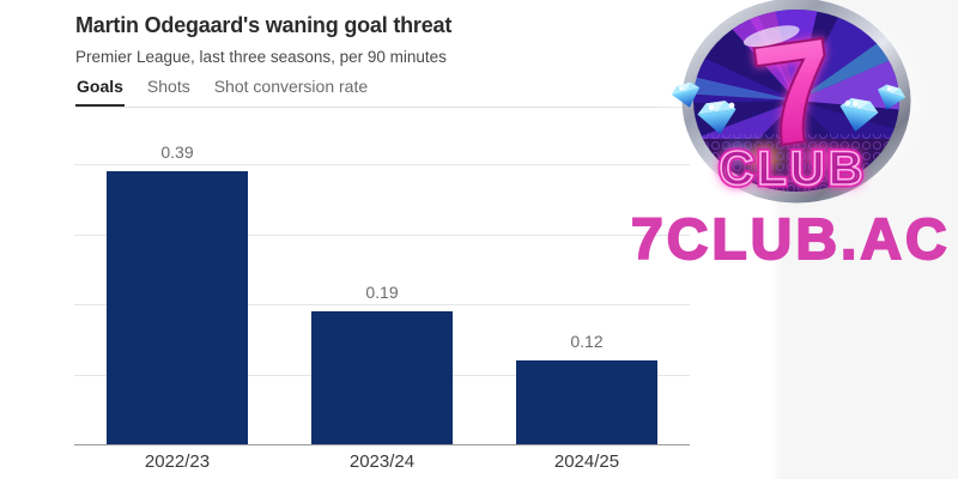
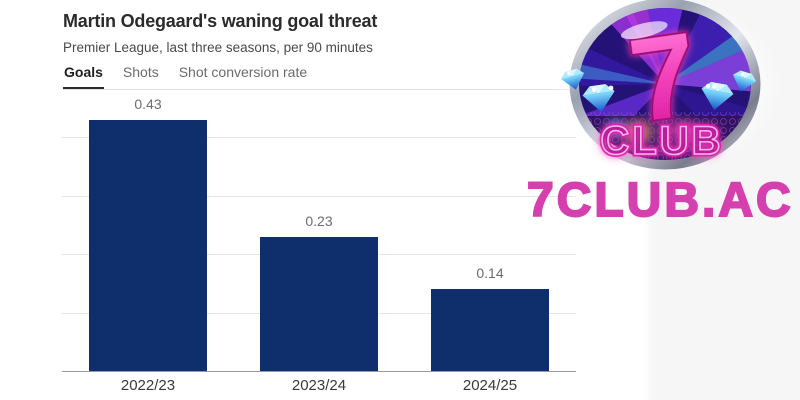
2022/23: 0.39 -> 0.43
2023/24: 0.19 -> 0.23
2024/25: 0.12 -> 0.14
